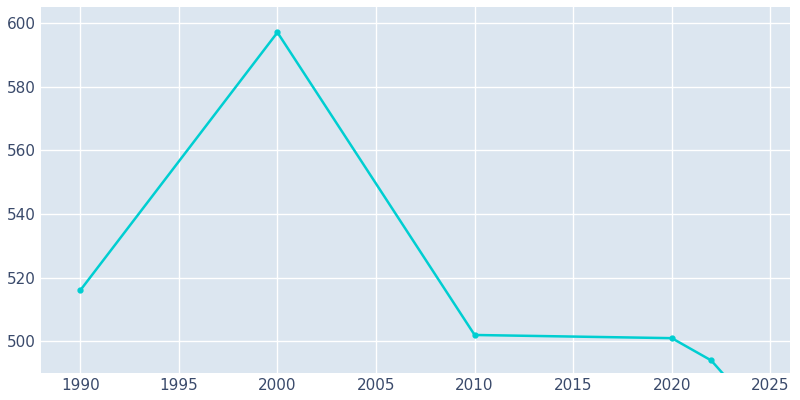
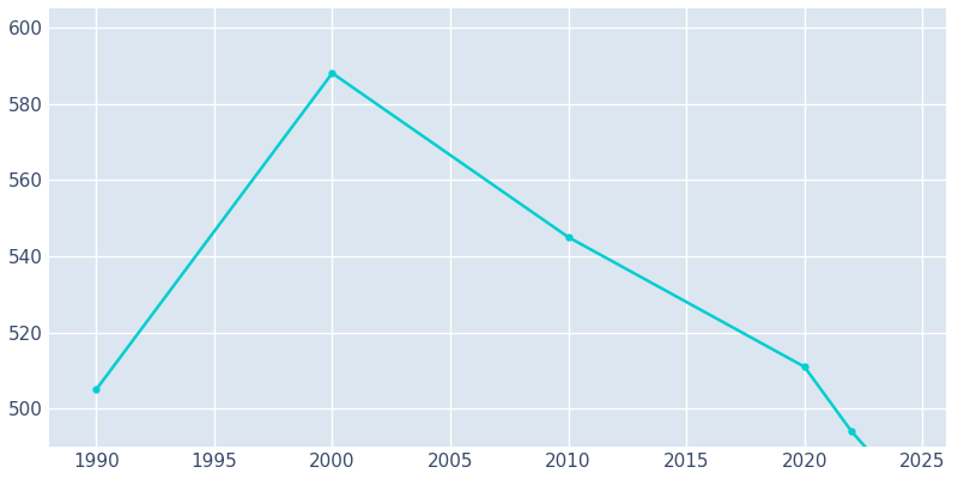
1990: 516 -> 505
2000: 597 -> 588
2010: 502 -> 545
2020: 501 -> 511
